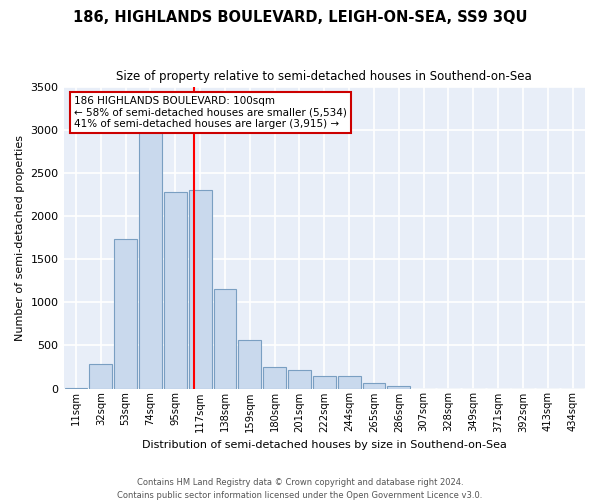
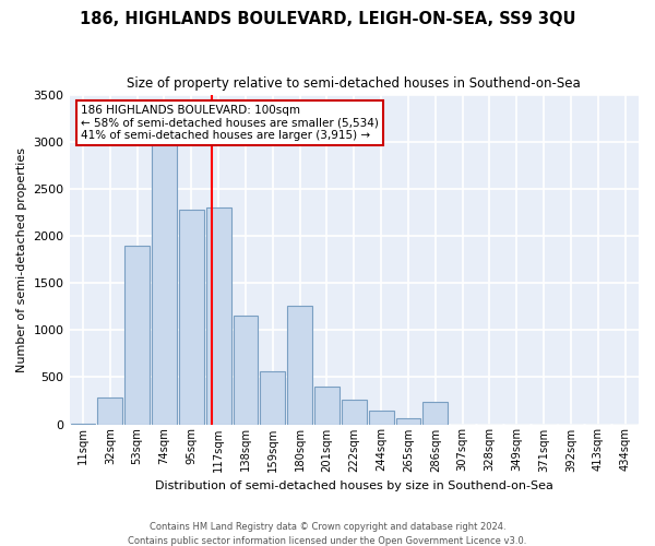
53sqm: 1730 -> 1900
180sqm: 250 -> 1260
201sqm: 210 -> 400
222sqm: 150 -> 260
286sqm: 30 -> 240
